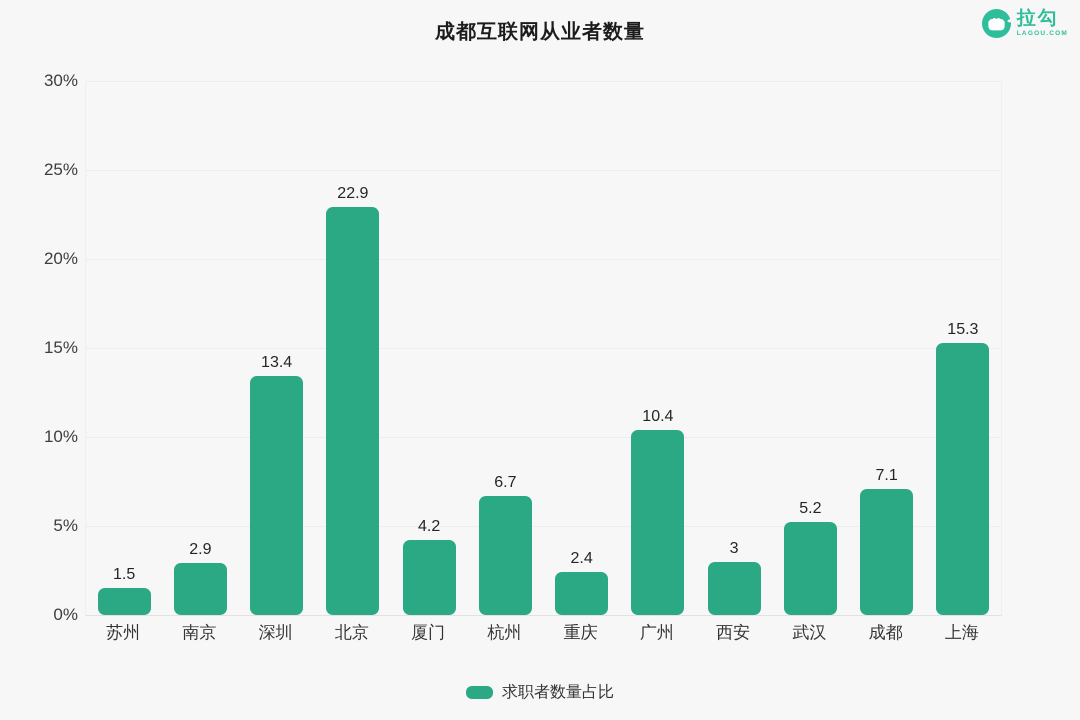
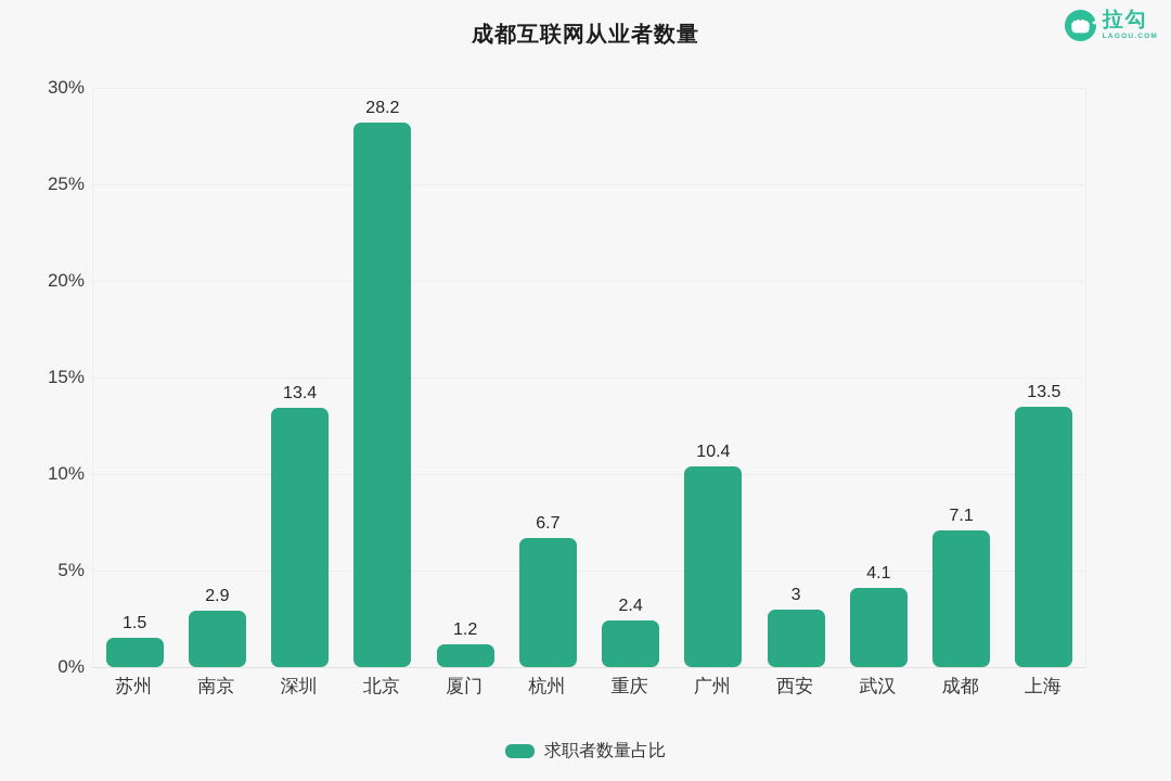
北京: 22.9 -> 28.2
厦门: 4.2 -> 1.2
武汉: 5.2 -> 4.1
上海: 15.3 -> 13.5
